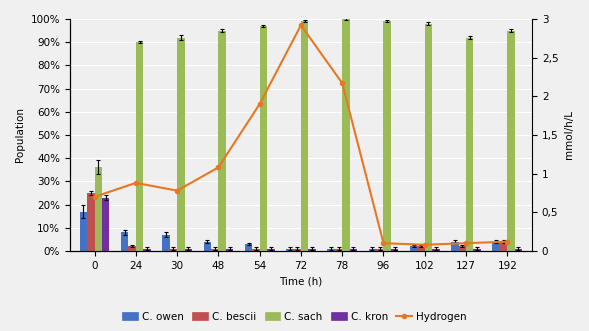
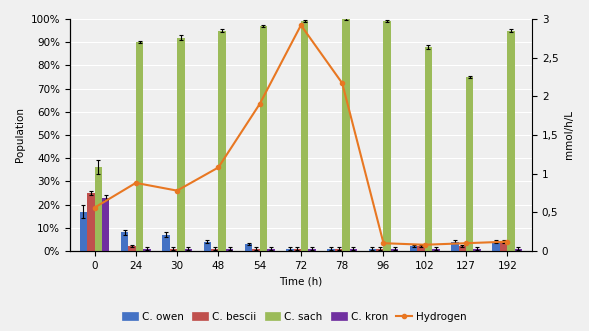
Hydrogen/0: 0,70 -> 0,56
C. sach/102: 98% -> 88%
C. sach/127: 92% -> 75%
